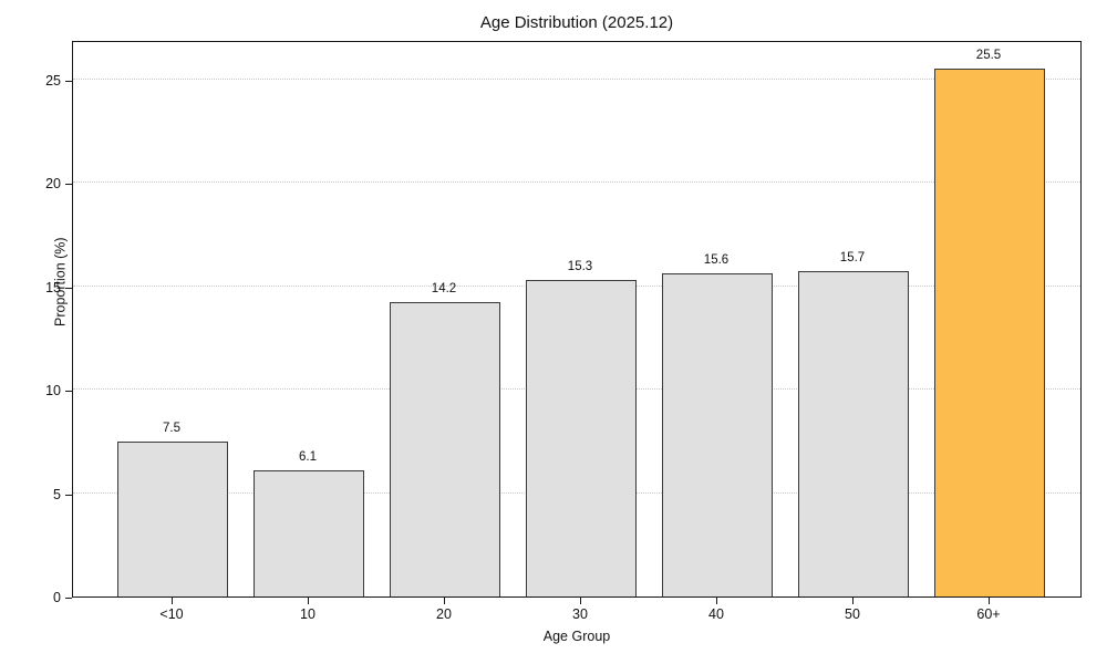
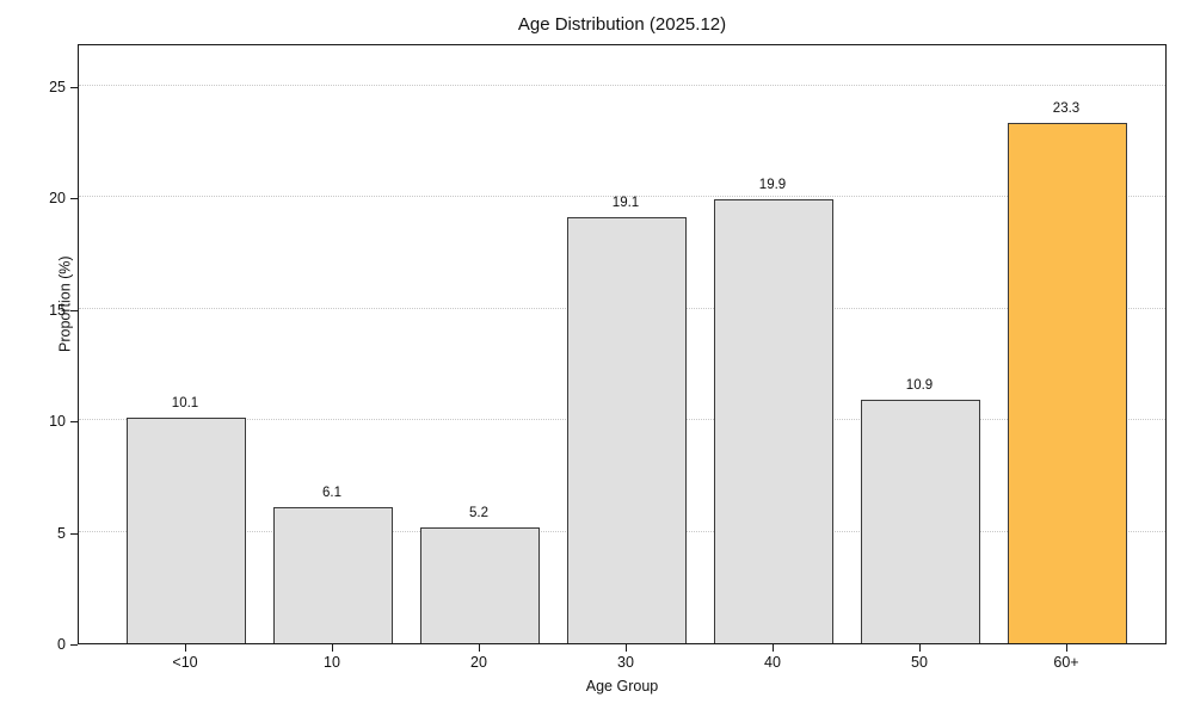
<10: 7.5 -> 10.1
20: 14.2 -> 5.2
30: 15.3 -> 19.1
40: 15.6 -> 19.9
50: 15.7 -> 10.9
60+: 25.5 -> 23.3
